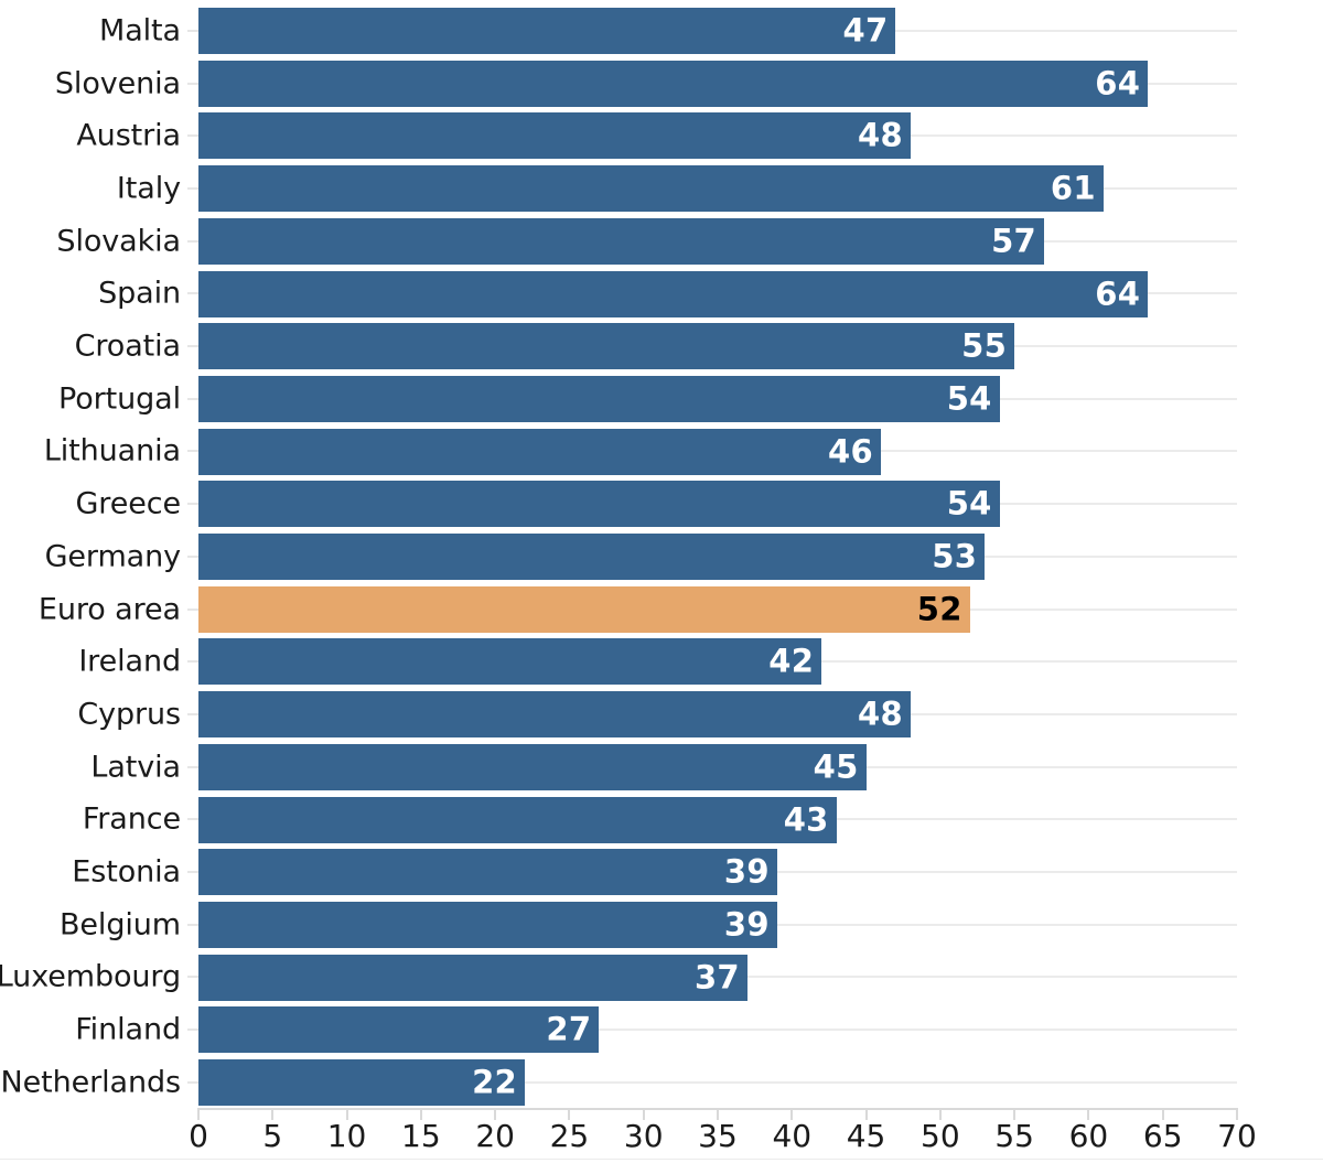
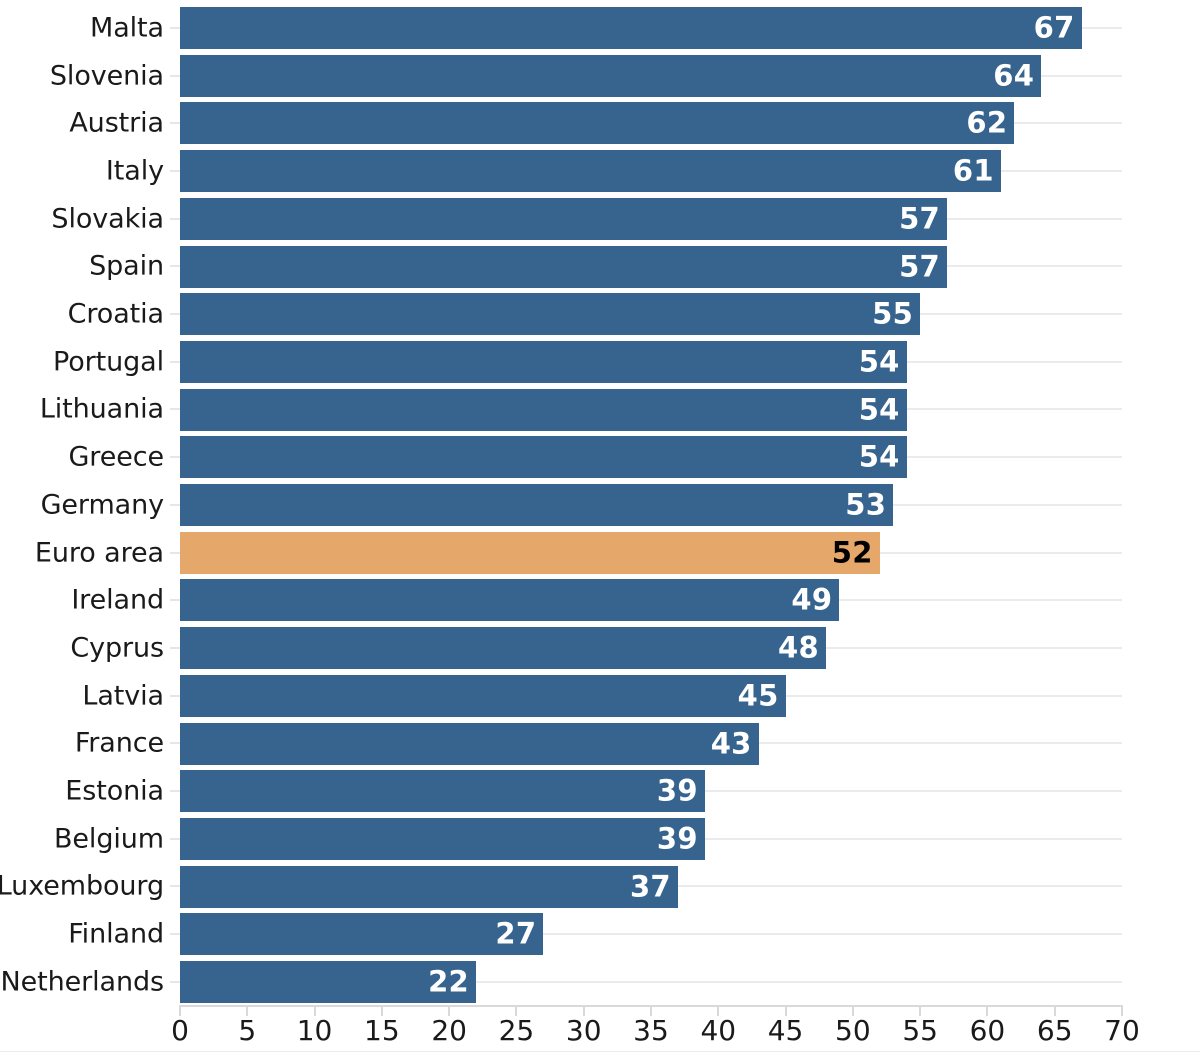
Malta: 47 -> 67
Austria: 48 -> 62
Spain: 64 -> 57
Lithuania: 46 -> 54
Ireland: 42 -> 49
